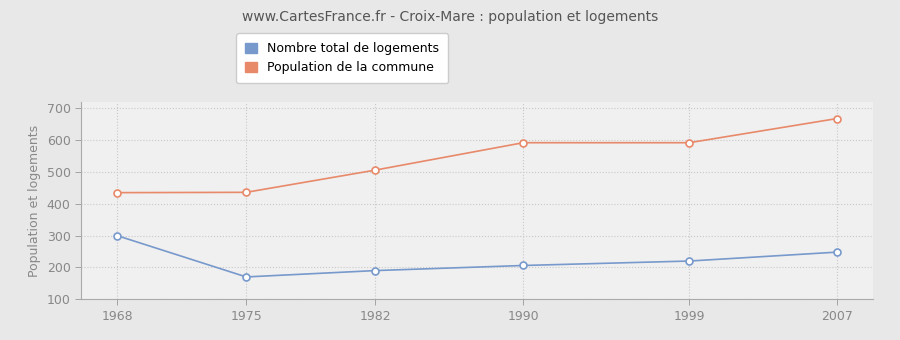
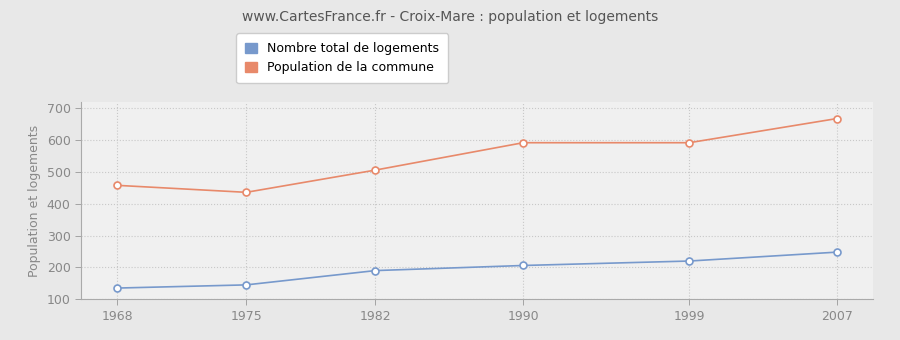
Nombre total de logements/1968: 300 -> 135
Population de la commune/1968: 435 -> 458
Nombre total de logements/1975: 170 -> 145
